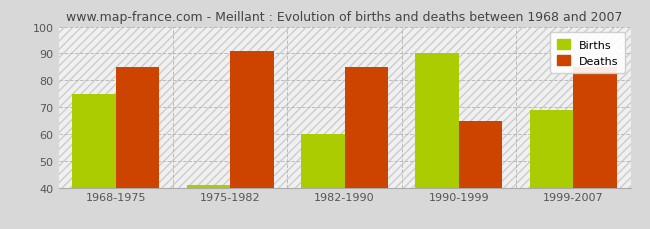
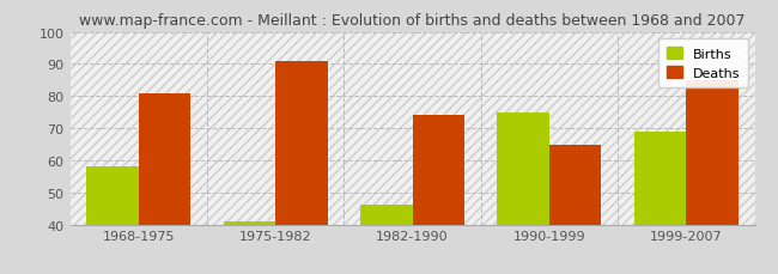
Births/1968-1975: 75 -> 58
Deaths/1968-1975: 85 -> 81
Births/1982-1990: 60 -> 46
Deaths/1982-1990: 85 -> 74
Births/1990-1999: 90 -> 75
